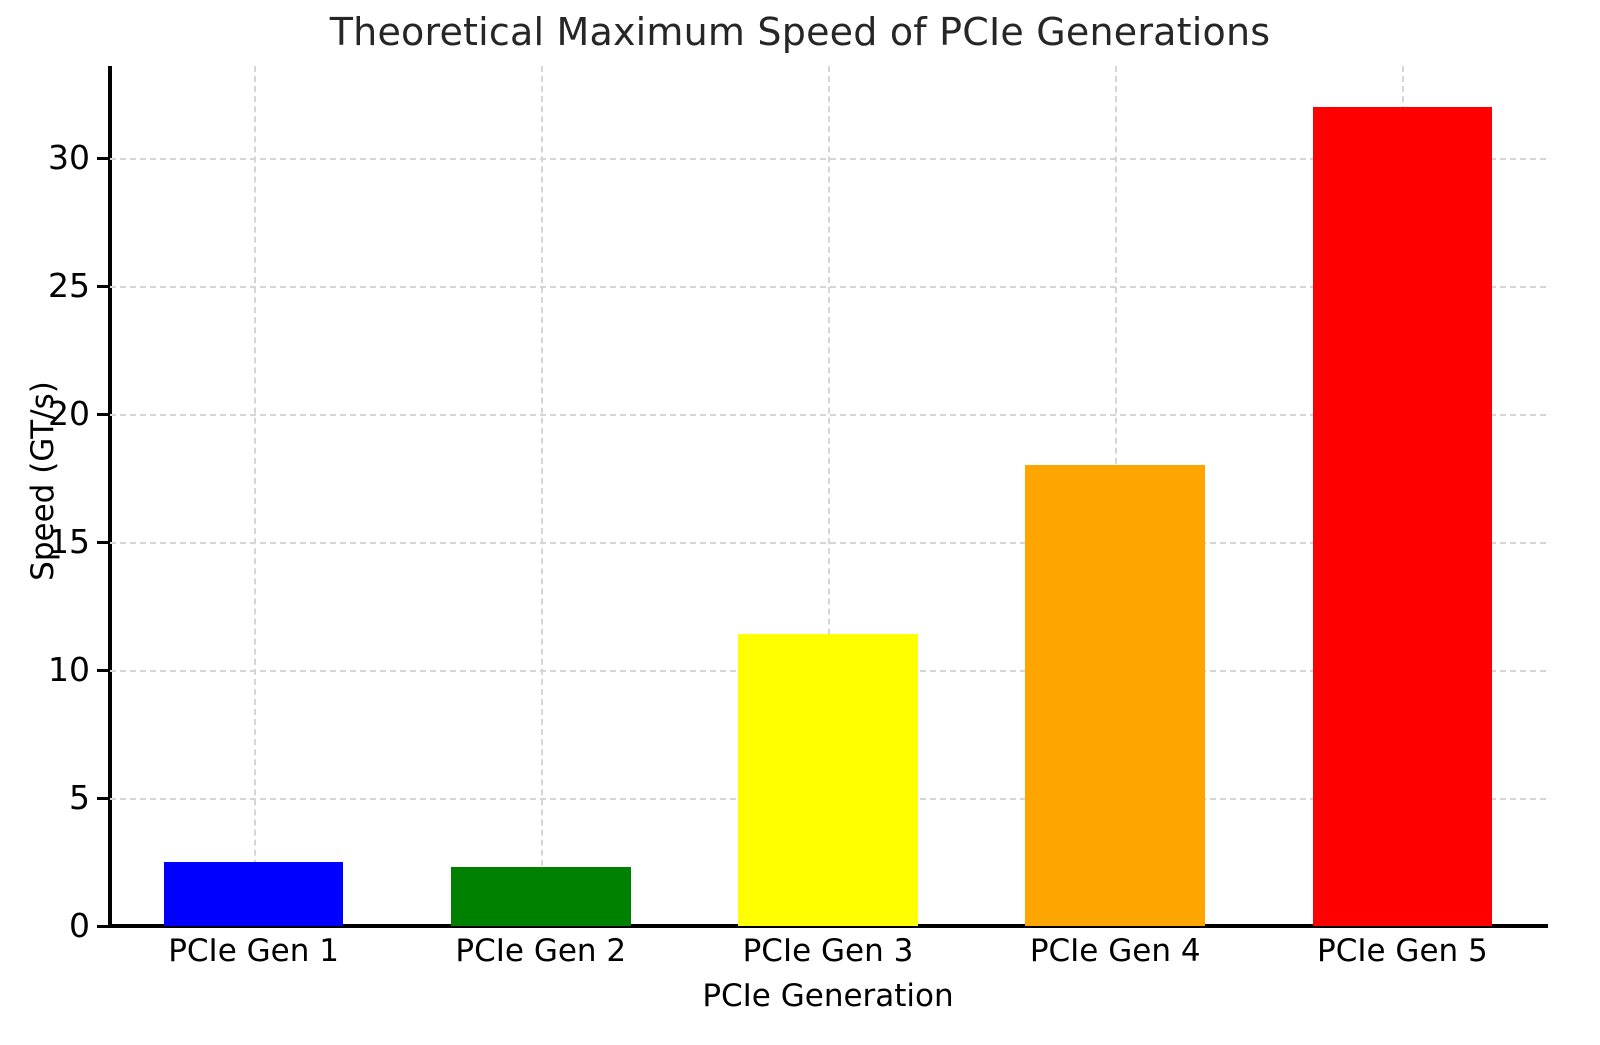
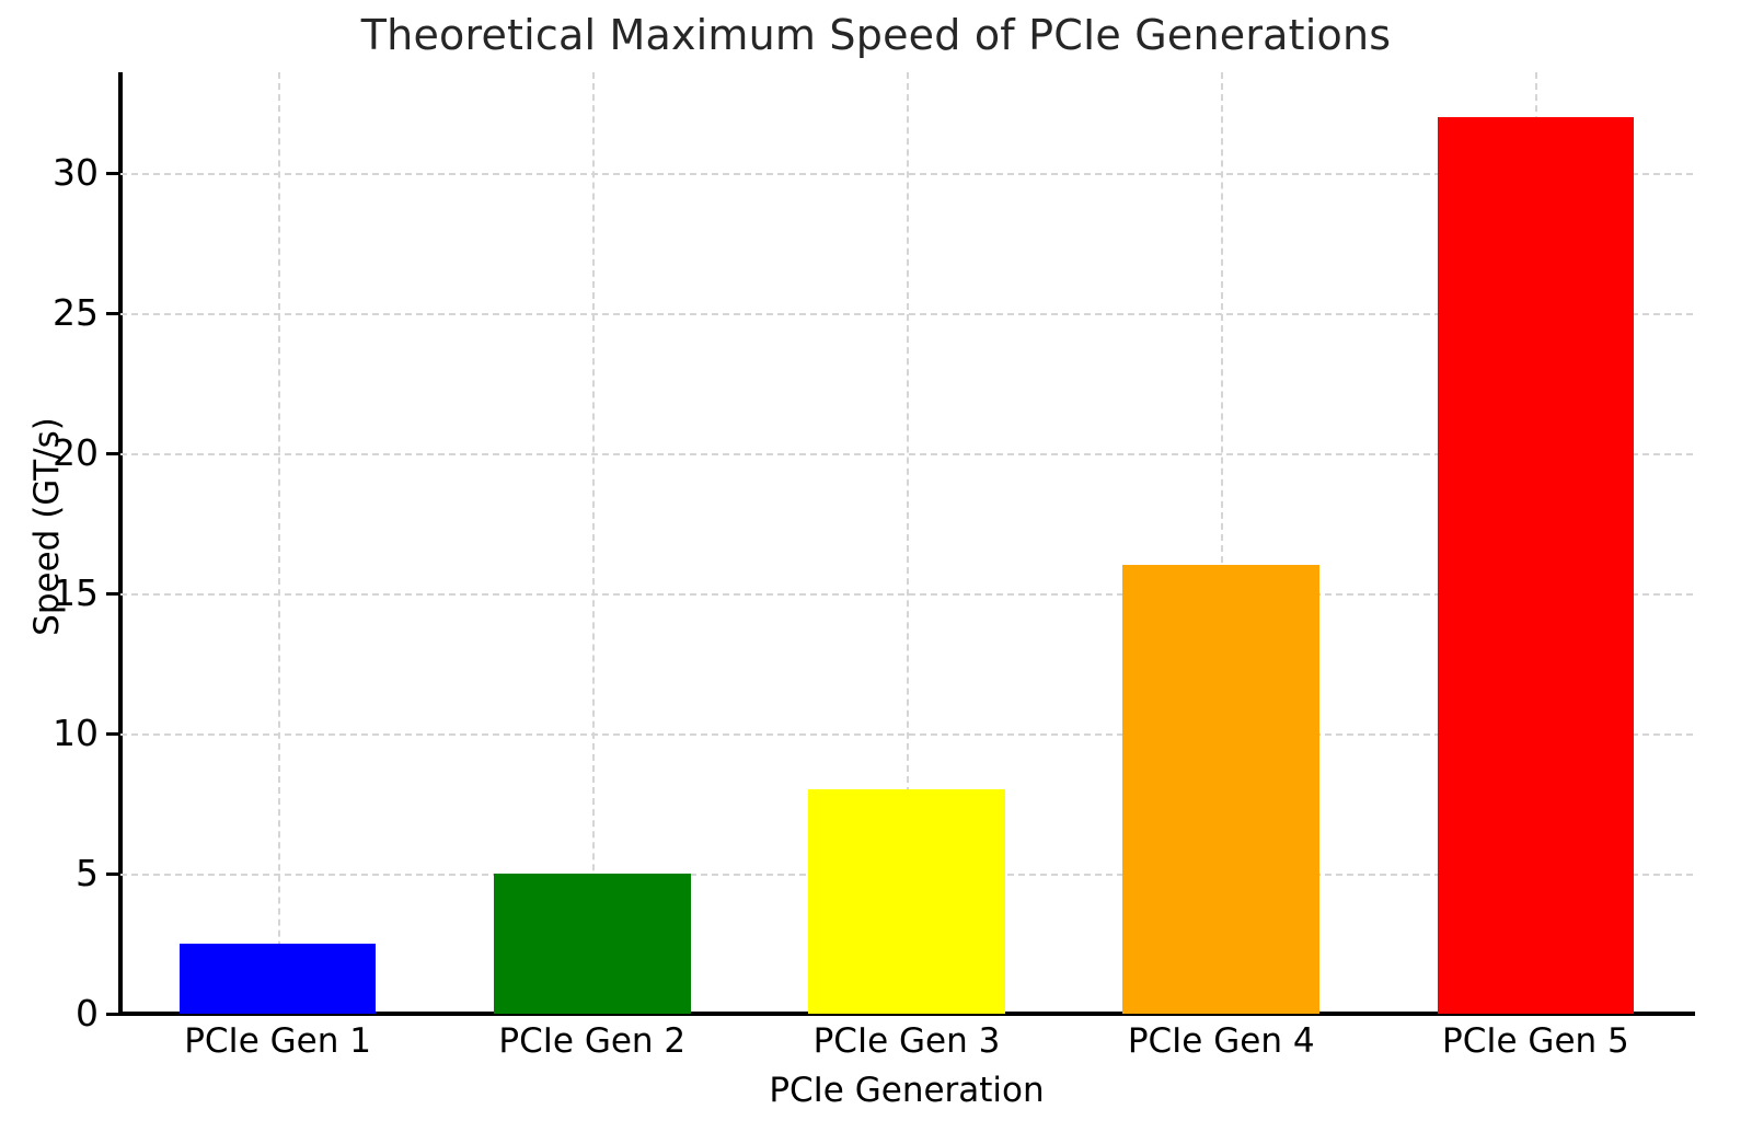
PCIe Gen 2: 2.3 -> 5.0
PCIe Gen 3: 11.4 -> 8.0
PCIe Gen 4: 18.0 -> 16.0
